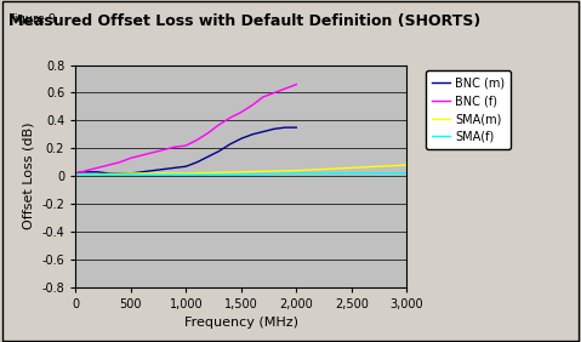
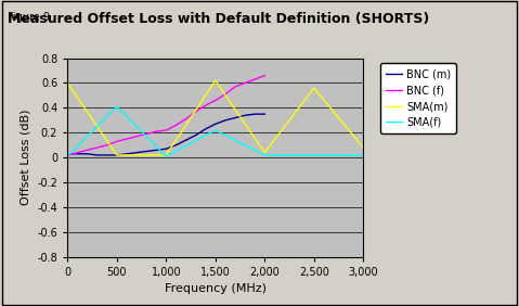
SMA(m)/0: 0.01 -> 0.60
SMA(f)/500: 0.01 -> 0.41
SMA(m)/1,500: 0.03 -> 0.62
SMA(f)/1,500: 0.01 -> 0.22
SMA(m)/2,500: 0.06 -> 0.56
